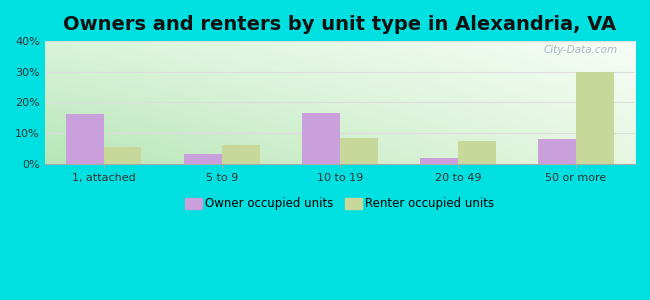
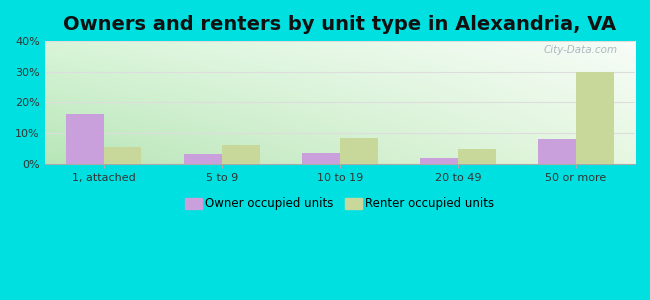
Owner occupied units/10 to 19: 16.5% -> 3.5%
Renter occupied units/20 to 49: 7.5% -> 5.0%
